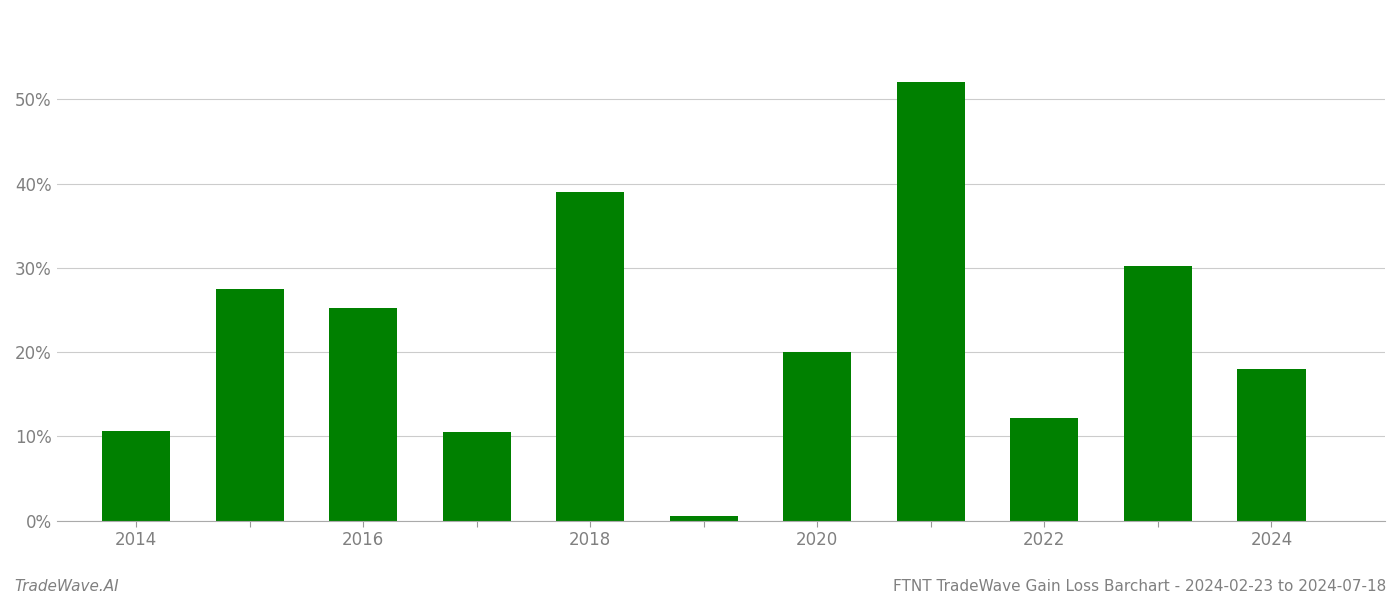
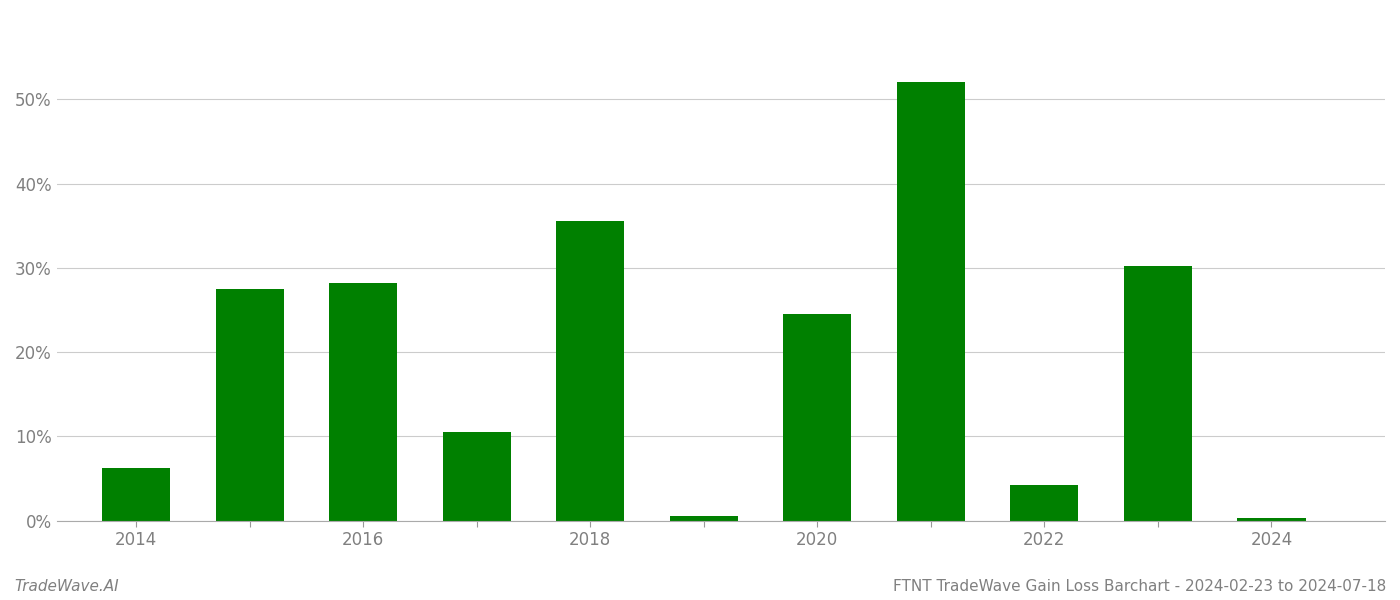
2014: 10.6% -> 6.2%
2016: 25.2% -> 28.2%
2018: 39.0% -> 35.5%
2020: 20.0% -> 24.5%
2022: 12.2% -> 4.2%
2024: 18.0% -> 0.3%
